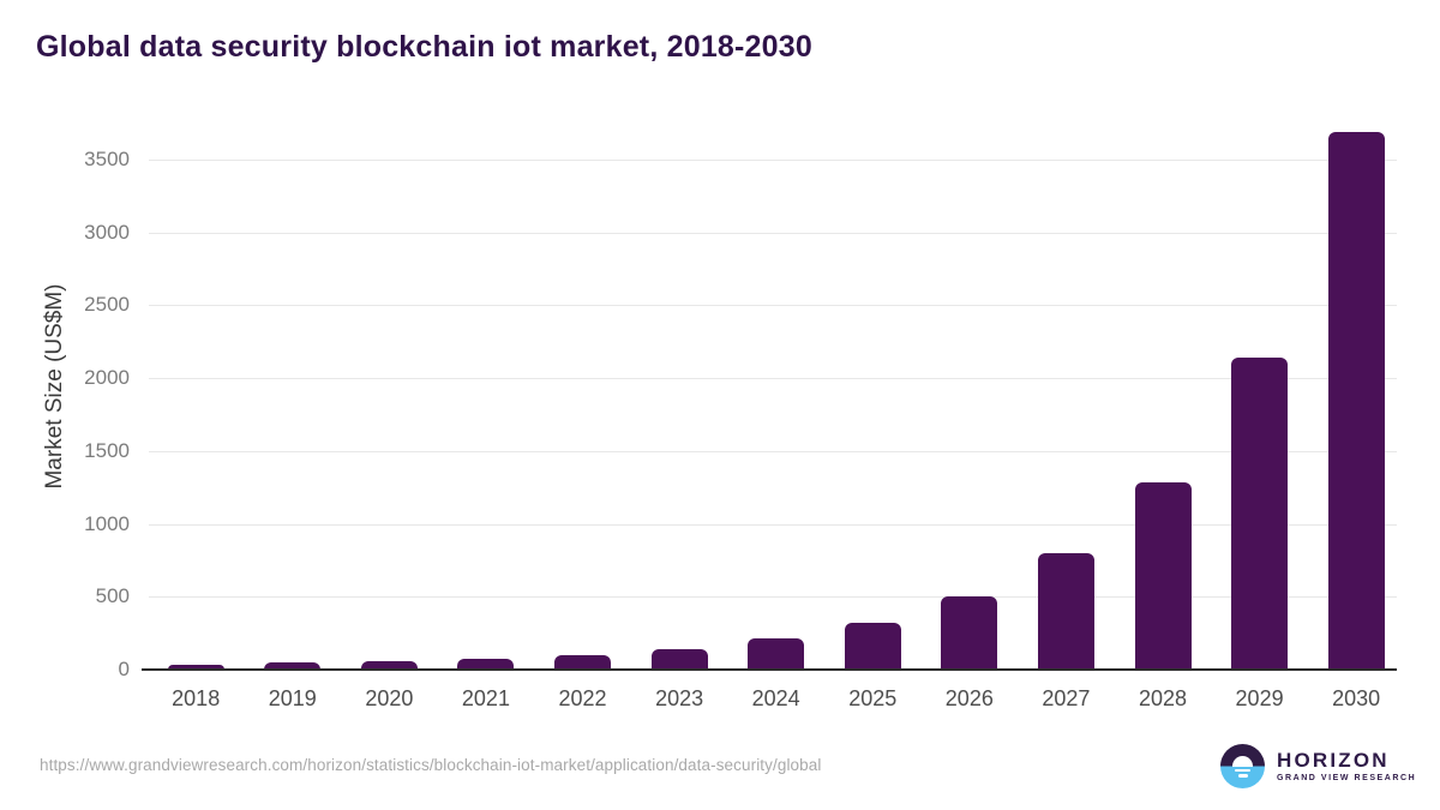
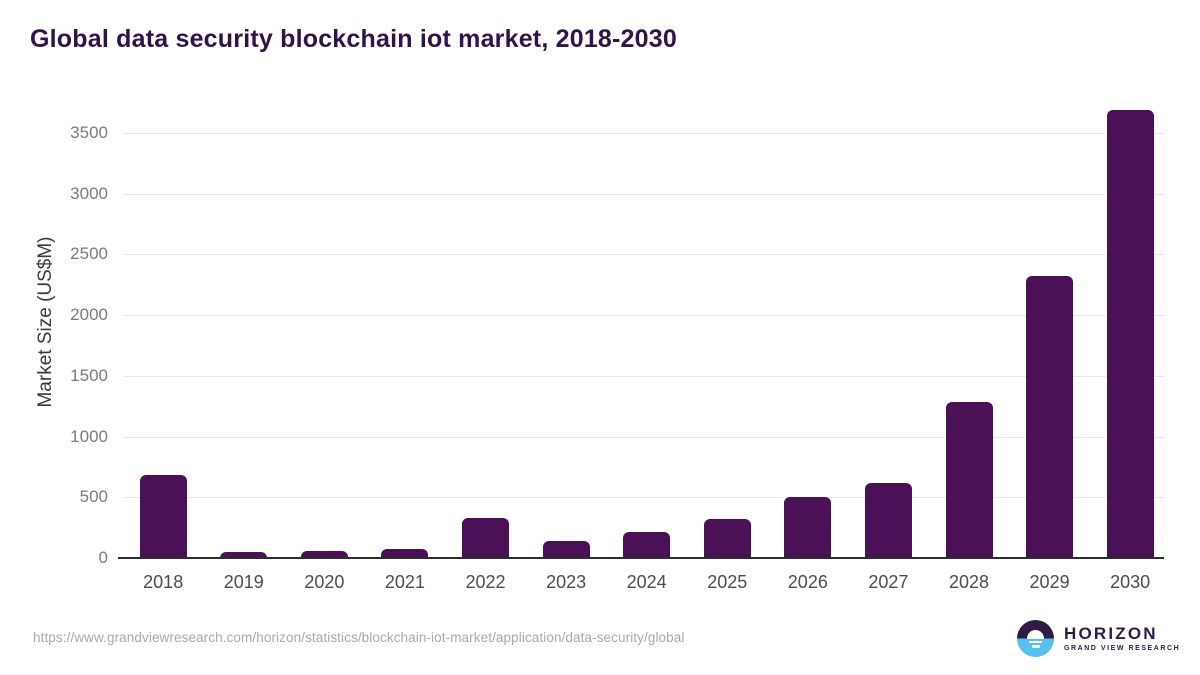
2018: 40 -> 680
2022: 100 -> 330
2027: 800 -> 620
2029: 2140 -> 2320
